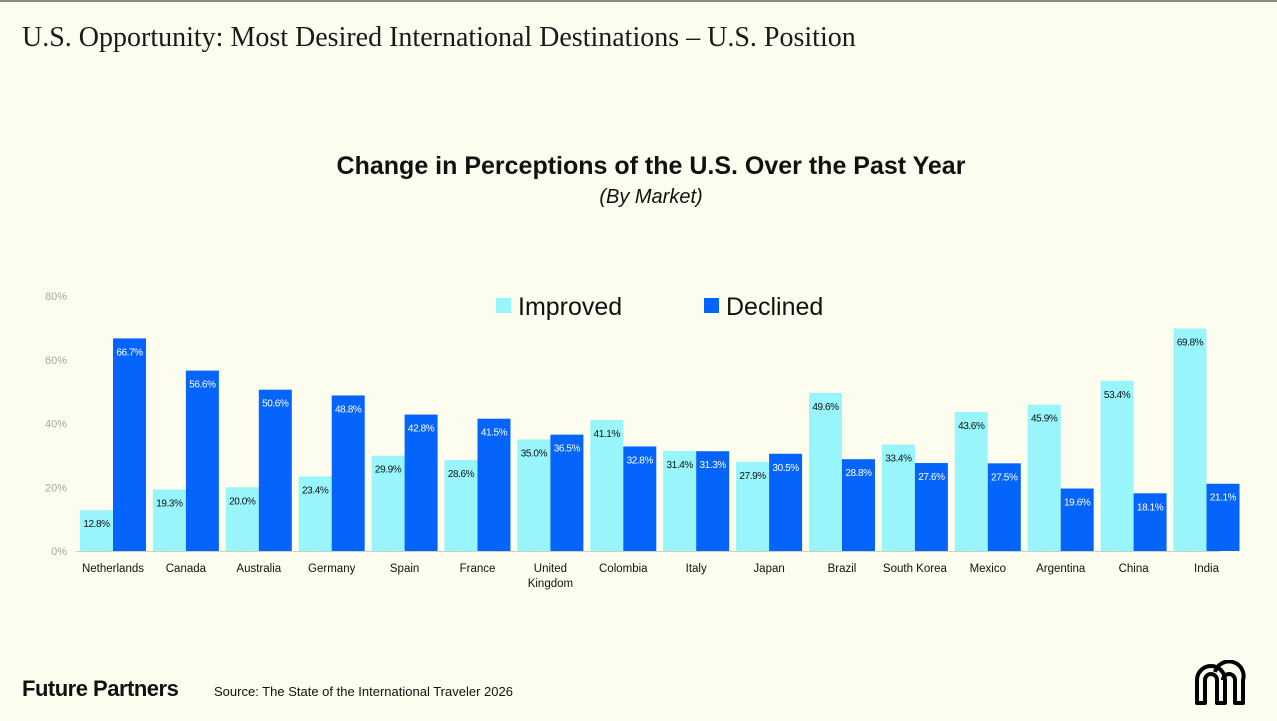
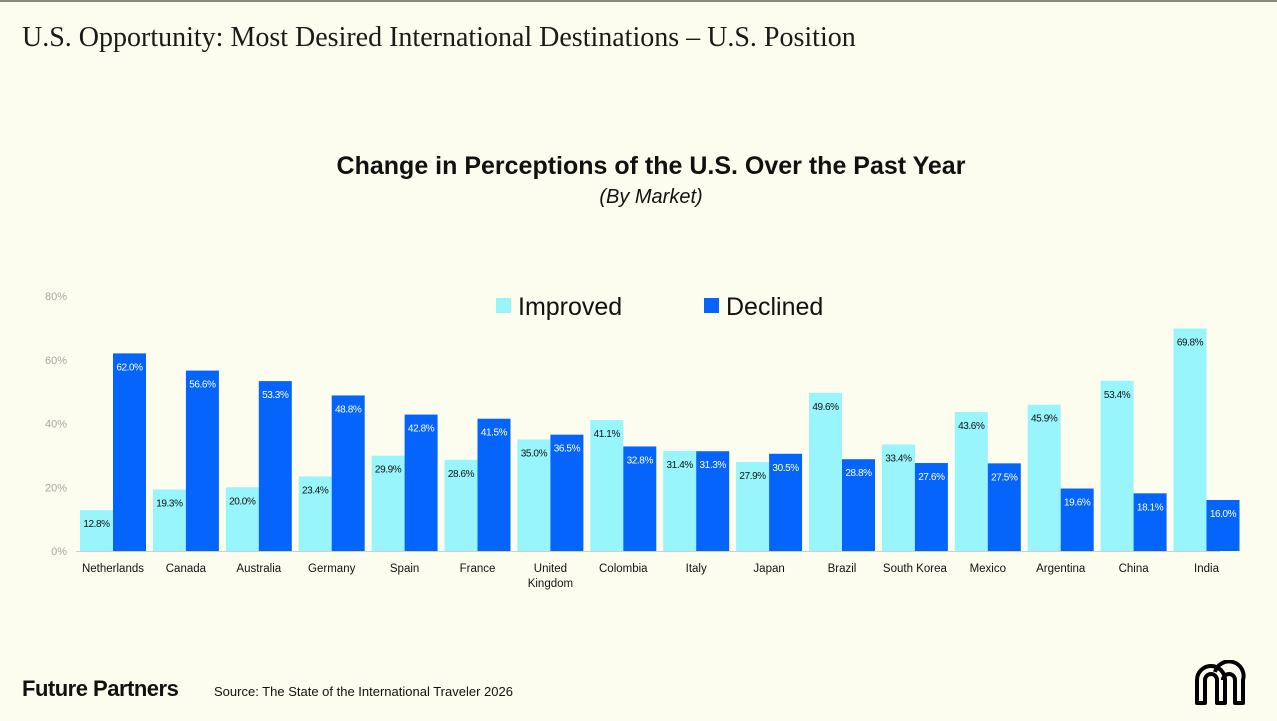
Declined/Netherlands: 66.7% -> 62.0%
Declined/Australia: 50.6% -> 53.3%
Declined/India: 21.1% -> 16.0%
